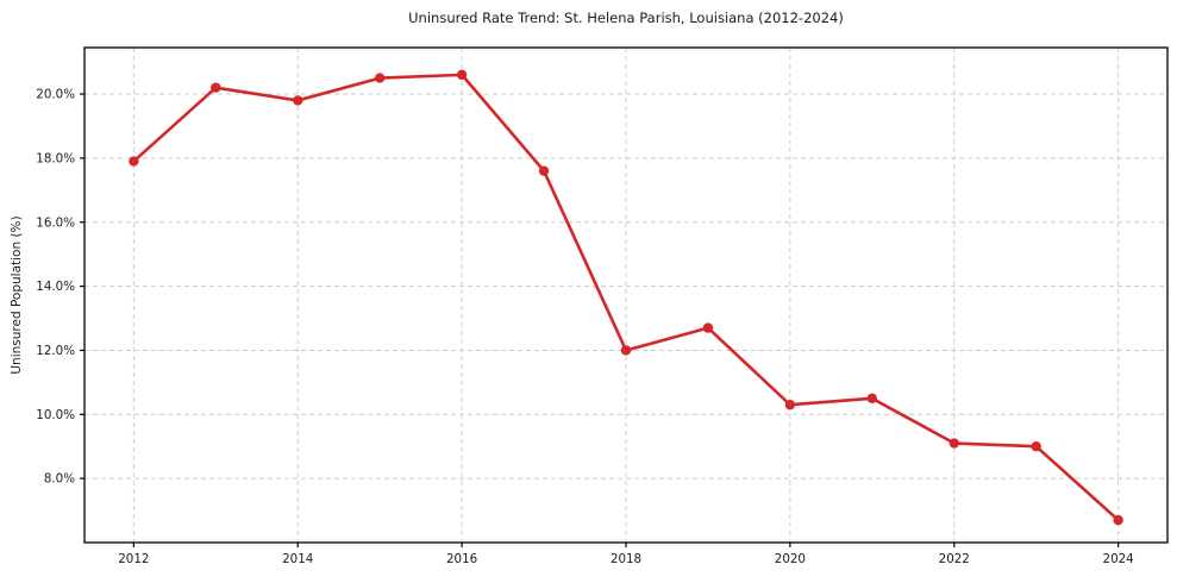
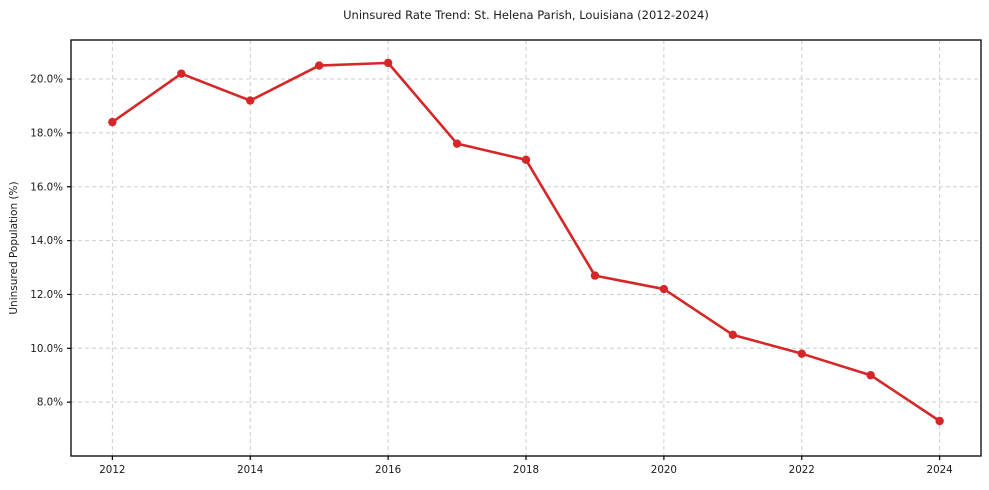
2012: 17.9% -> 18.4%
2014: 19.8% -> 19.2%
2018: 12.0% -> 17.0%
2020: 10.3% -> 12.2%
2022: 9.1% -> 9.8%
2024: 6.7% -> 7.3%
